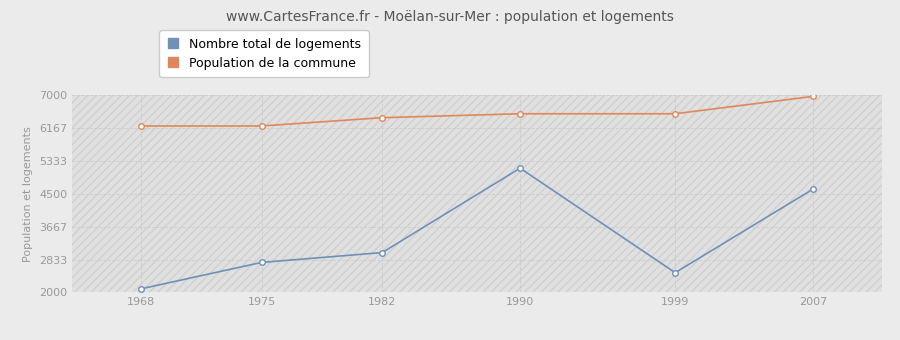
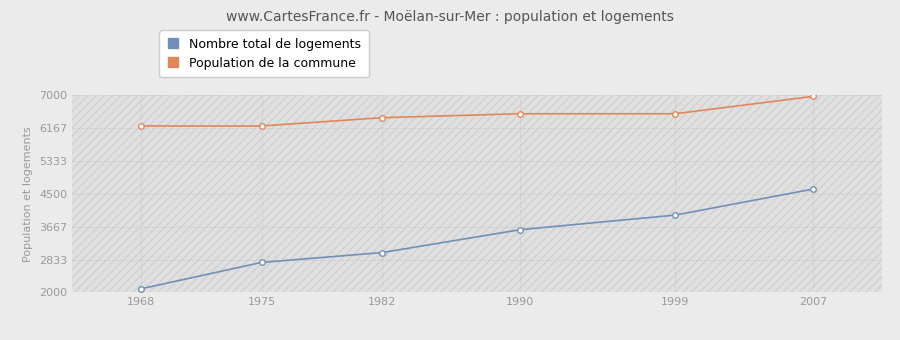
Nombre total de logements/1990: 5150 -> 3590
Nombre total de logements/1999: 2500 -> 3960
